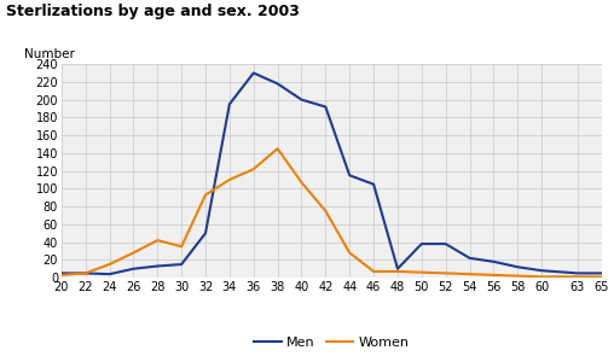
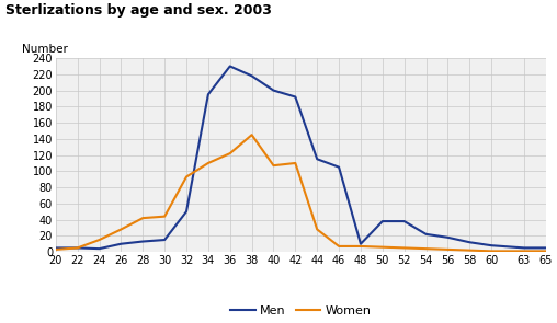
Women/30: 35 -> 44
Women/42: 75 -> 110
